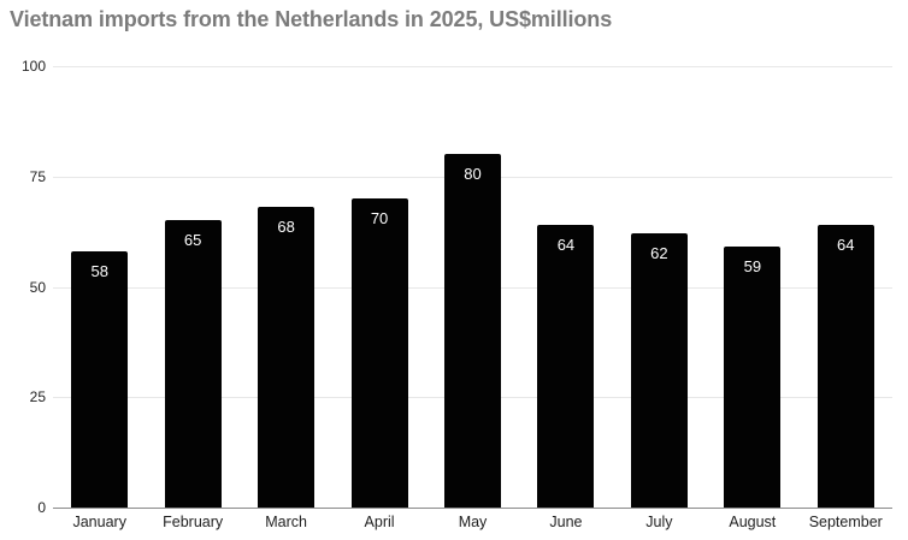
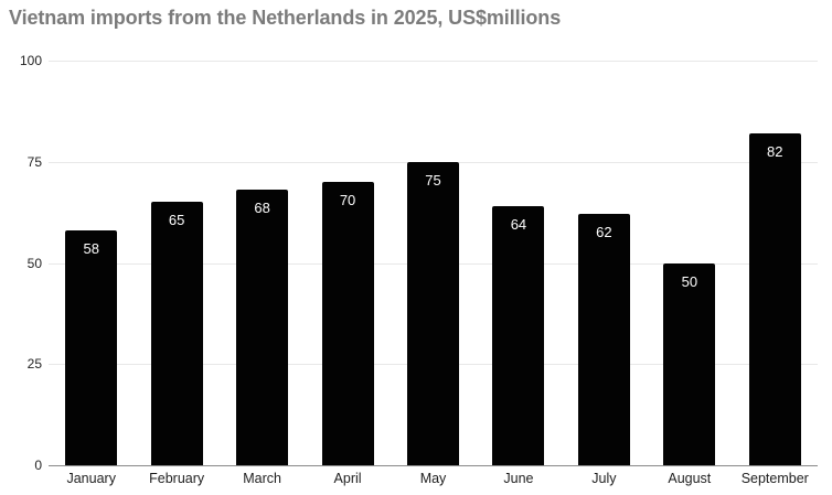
May: 80 -> 75
August: 59 -> 50
September: 64 -> 82
